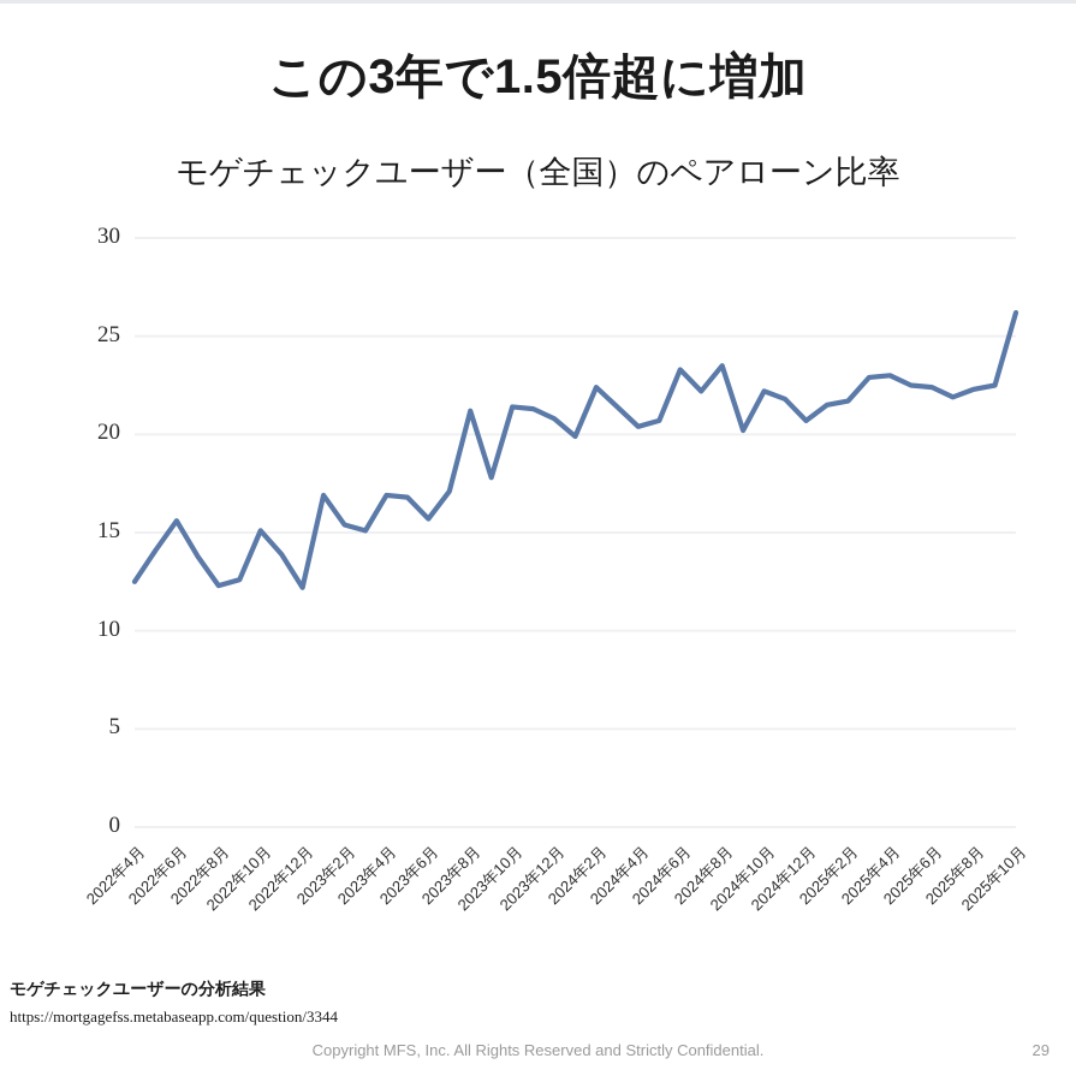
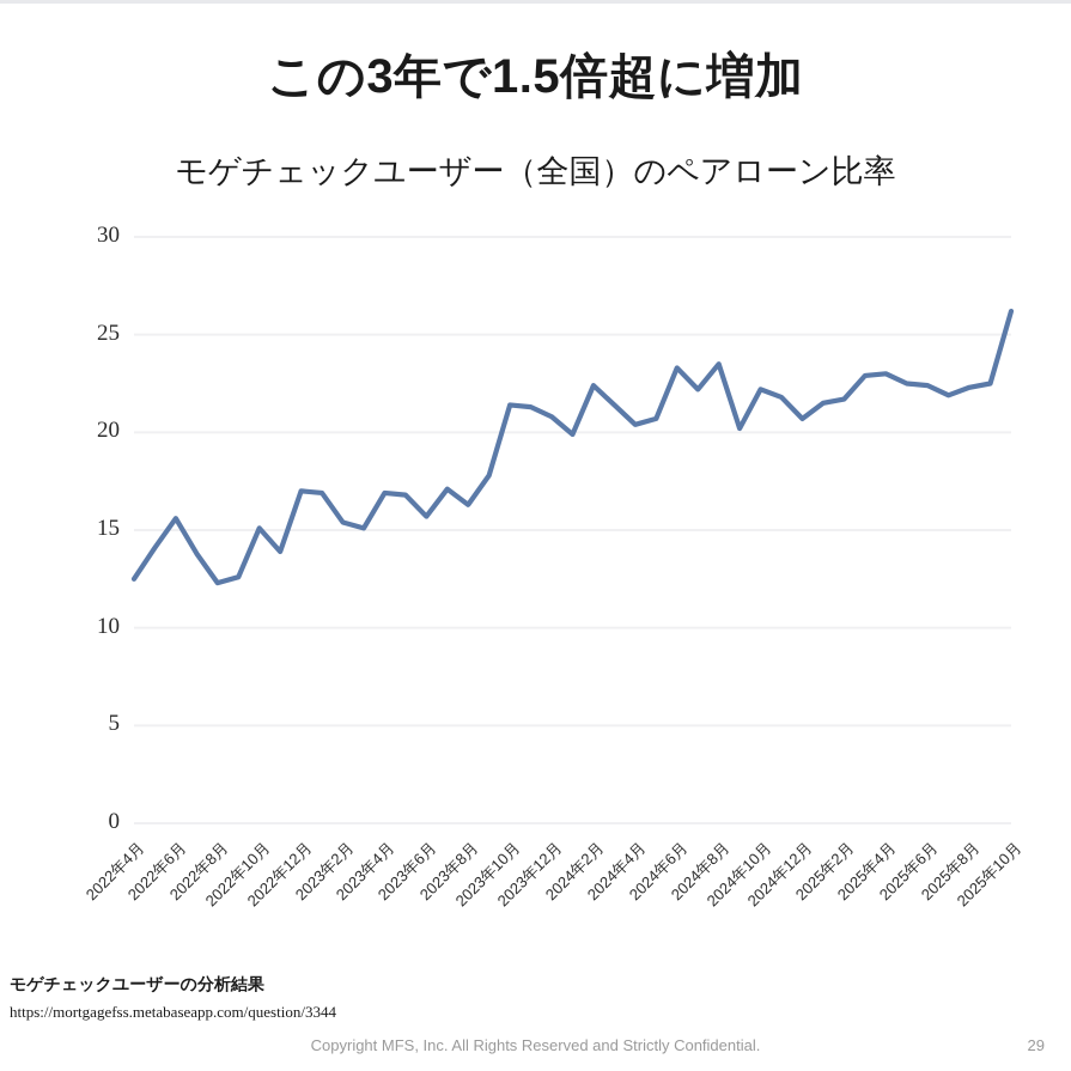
2022年12月: 12.2 -> 17.0
2023年8月: 21.2 -> 16.3
